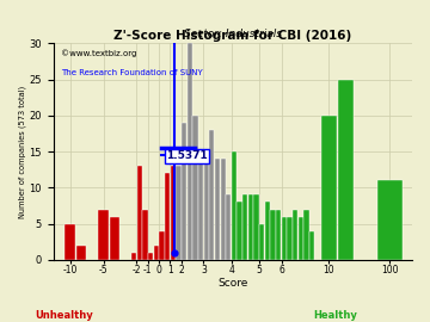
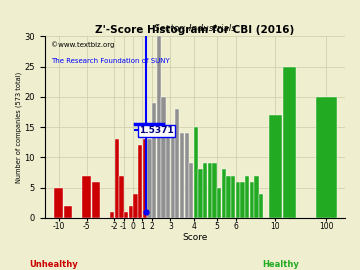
10: 20 -> 17
100: 11 -> 20
